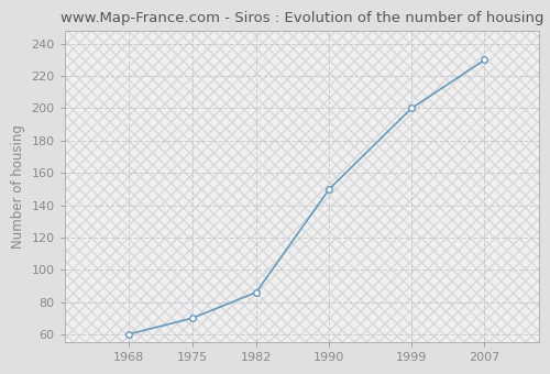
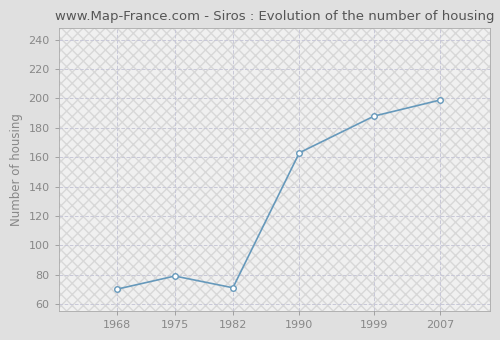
1968: 60 -> 70
1975: 70 -> 79
1982: 86 -> 71
1990: 150 -> 163
1999: 200 -> 188
2007: 230 -> 199
